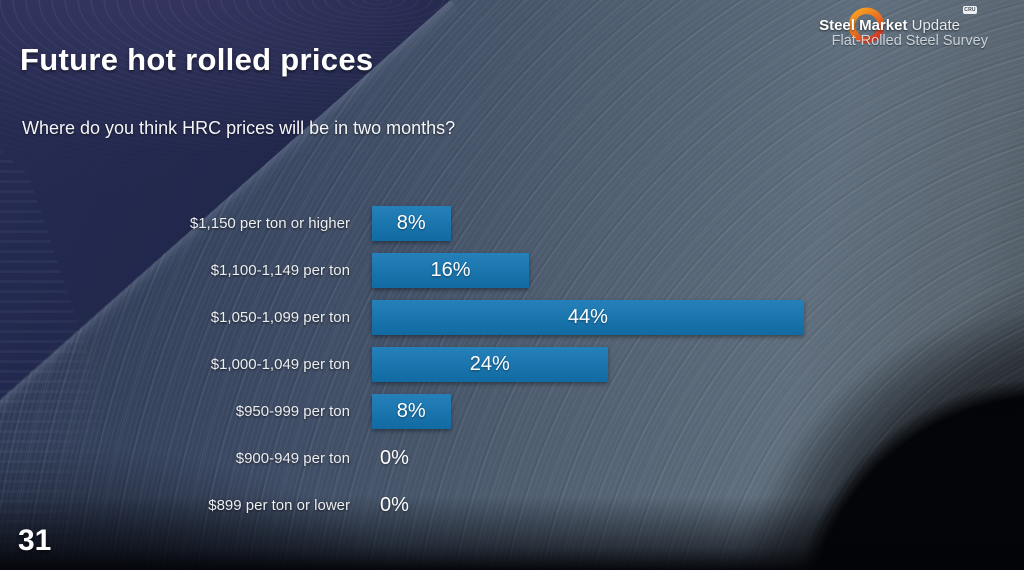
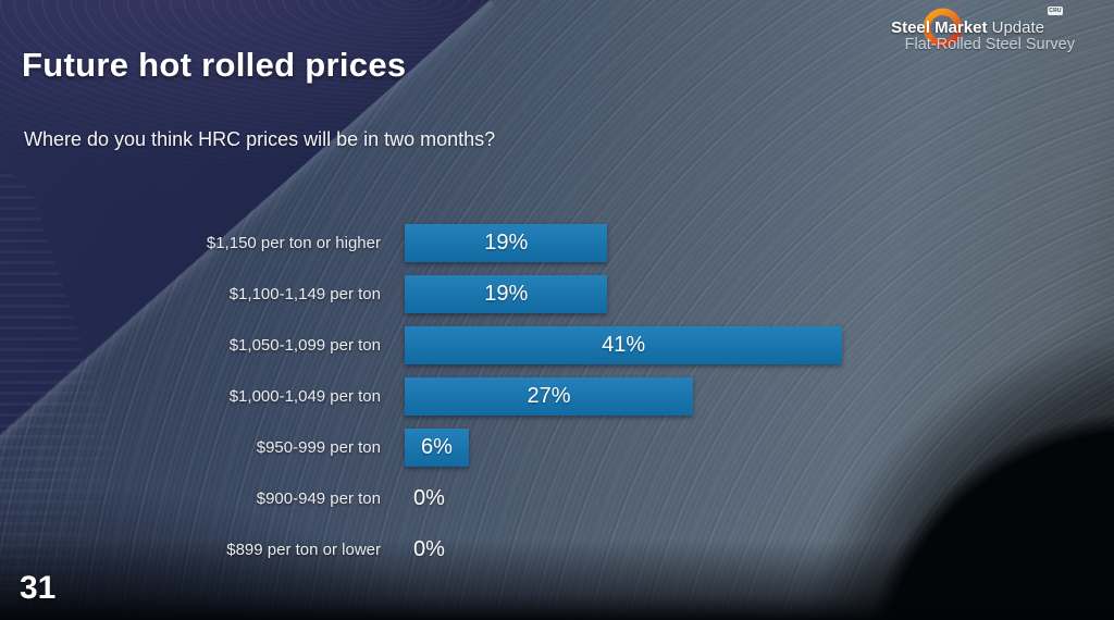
$1,150 per ton or higher: 8% -> 19%
$1,100-1,149 per ton: 16% -> 19%
$1,050-1,099 per ton: 44% -> 41%
$1,000-1,049 per ton: 24% -> 27%
$950-999 per ton: 8% -> 6%
